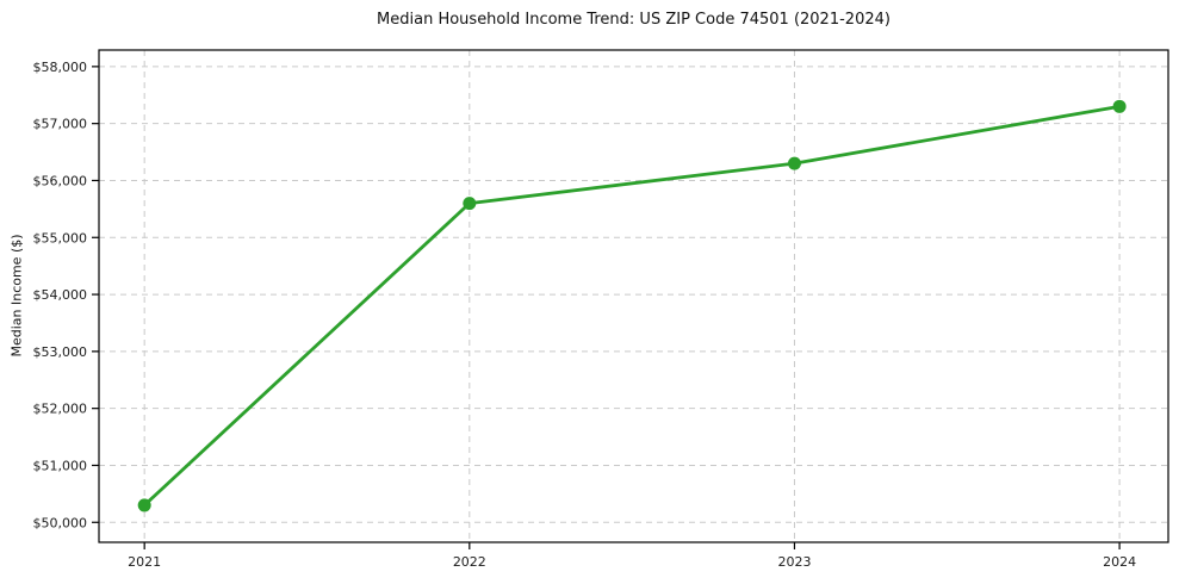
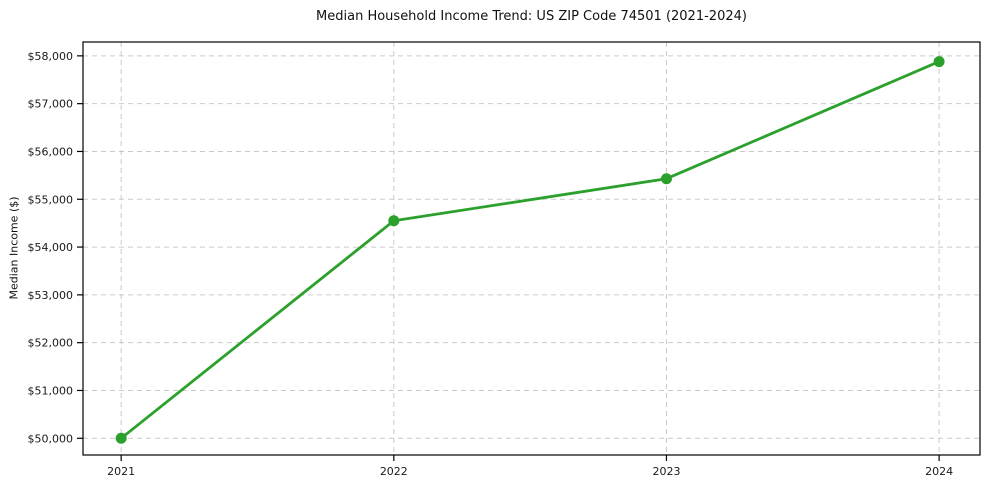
2021: $50300 -> $50000
2022: $55600 -> $54600
2023: $56300 -> $55400
2024: $57300 -> $57900
